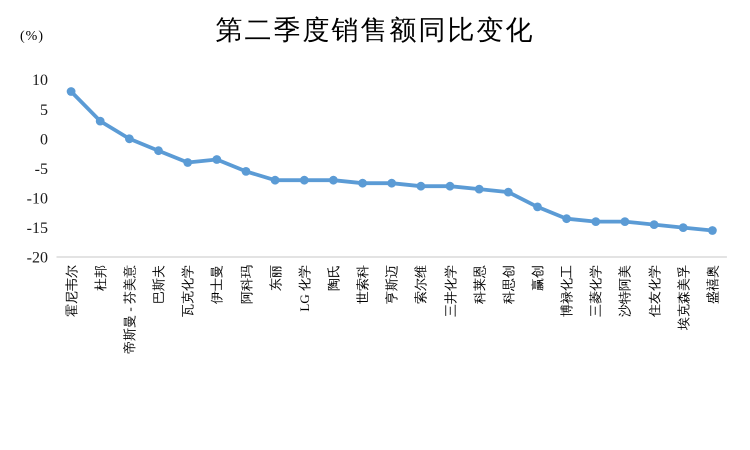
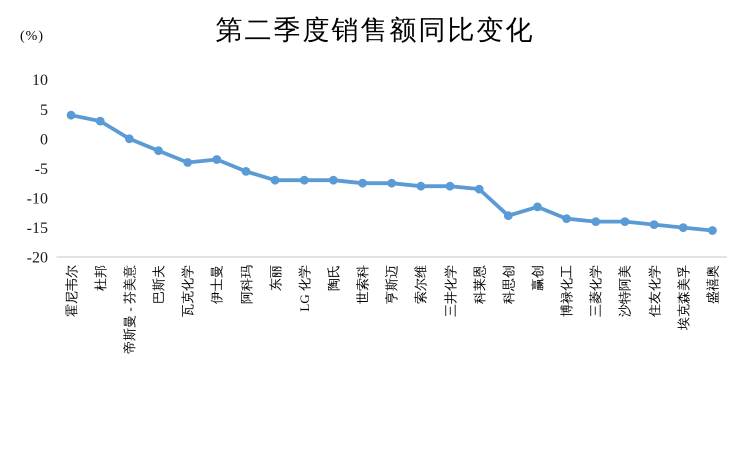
霍尼韦尔: 8 -> 4
科思创: -9 -> -13
